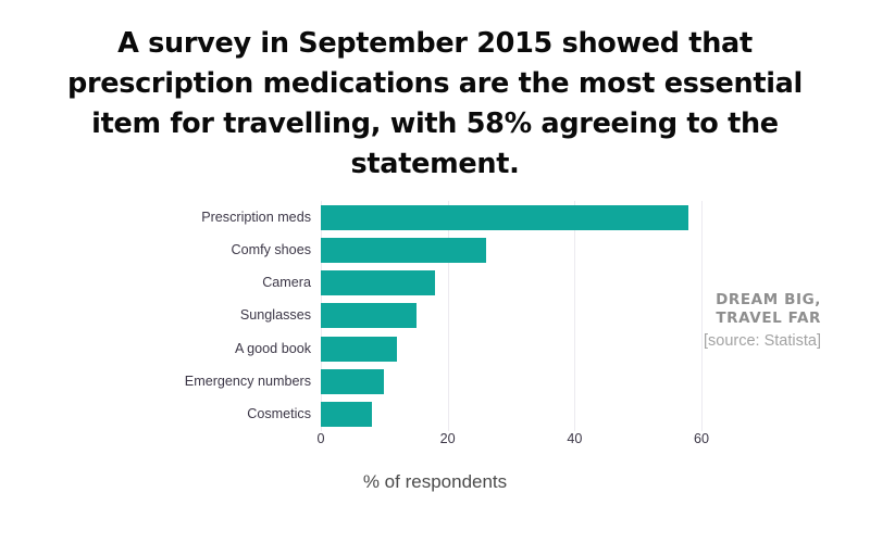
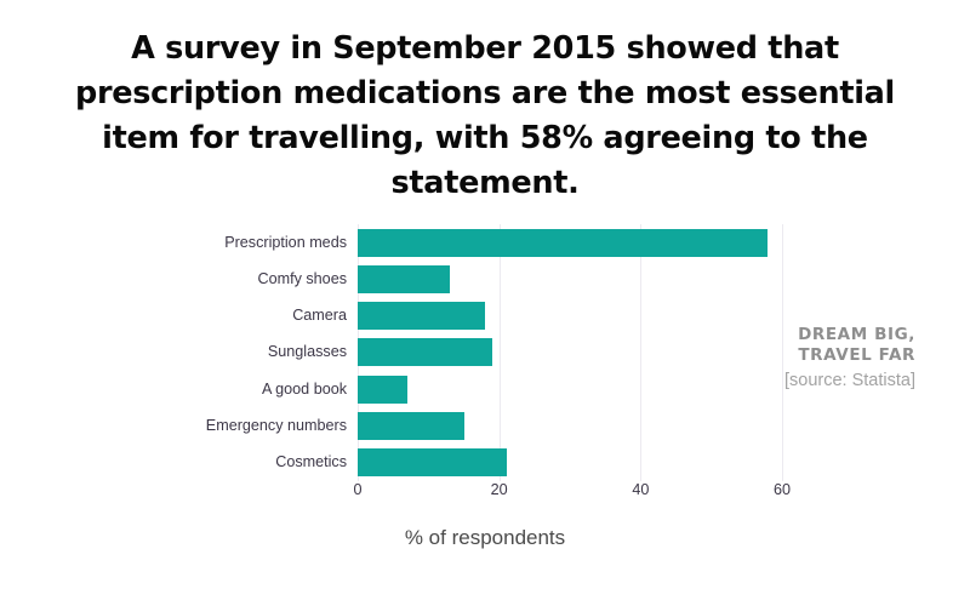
Comfy shoes: 26 -> 13
Sunglasses: 15 -> 19
A good book: 12 -> 7
Emergency numbers: 10 -> 15
Cosmetics: 8 -> 21
